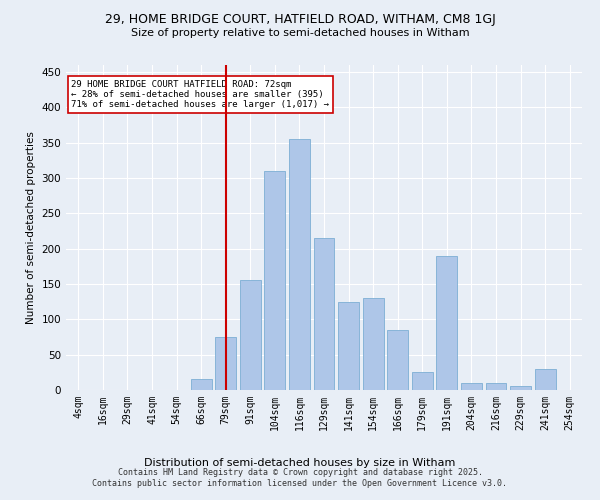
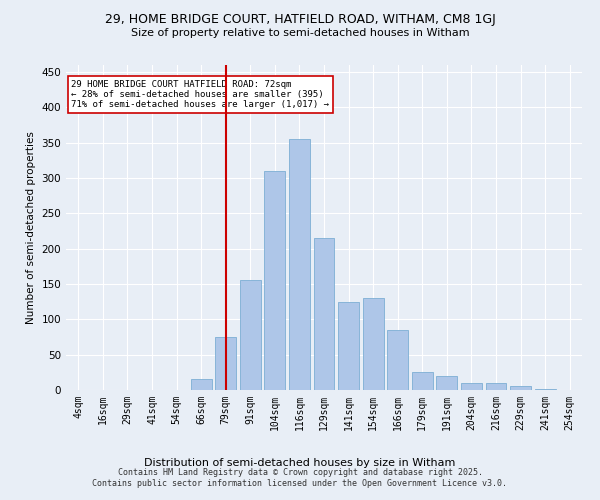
191sqm: 190 -> 20
241sqm: 30 -> 1
